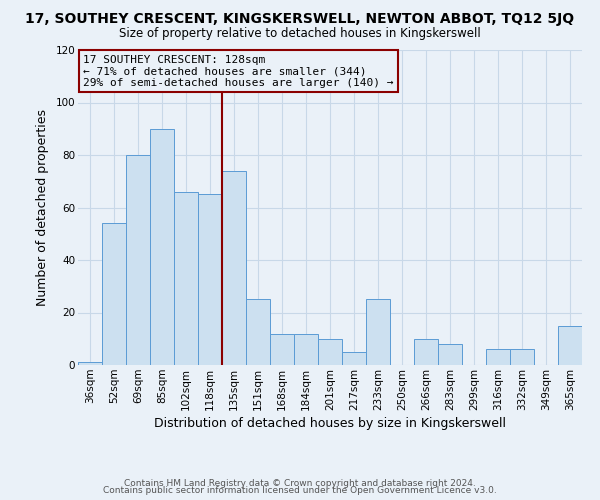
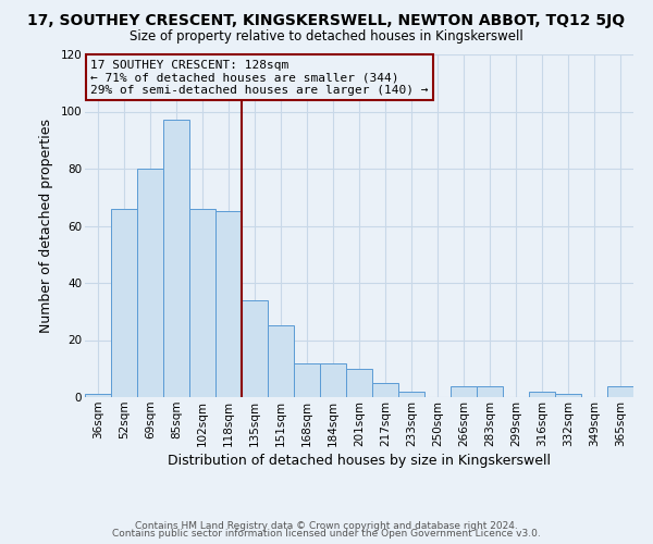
52sqm: 54 -> 66
85sqm: 90 -> 97
135sqm: 74 -> 34
233sqm: 25 -> 2
266sqm: 10 -> 4
283sqm: 8 -> 4
316sqm: 6 -> 2
332sqm: 6 -> 1
365sqm: 15 -> 4
